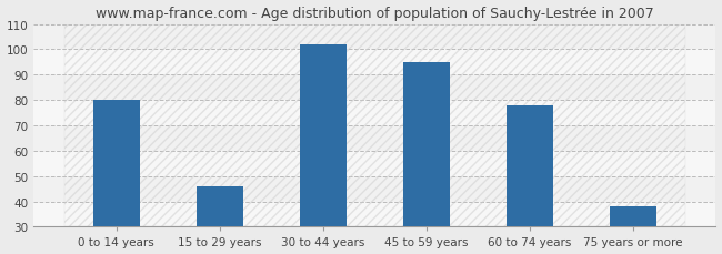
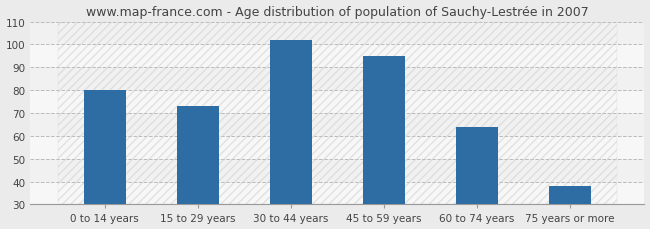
15 to 29 years: 46 -> 73
60 to 74 years: 78 -> 64
